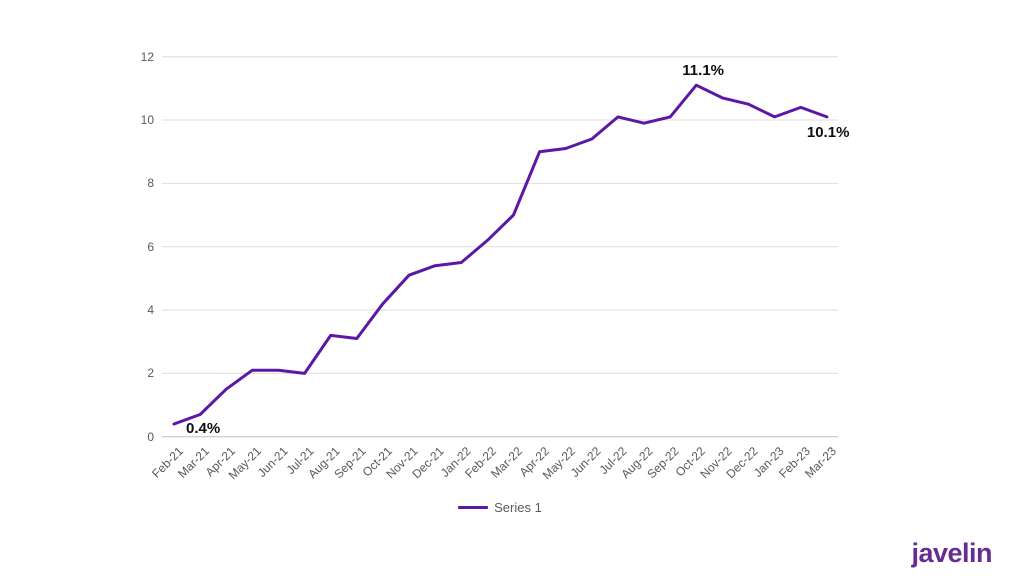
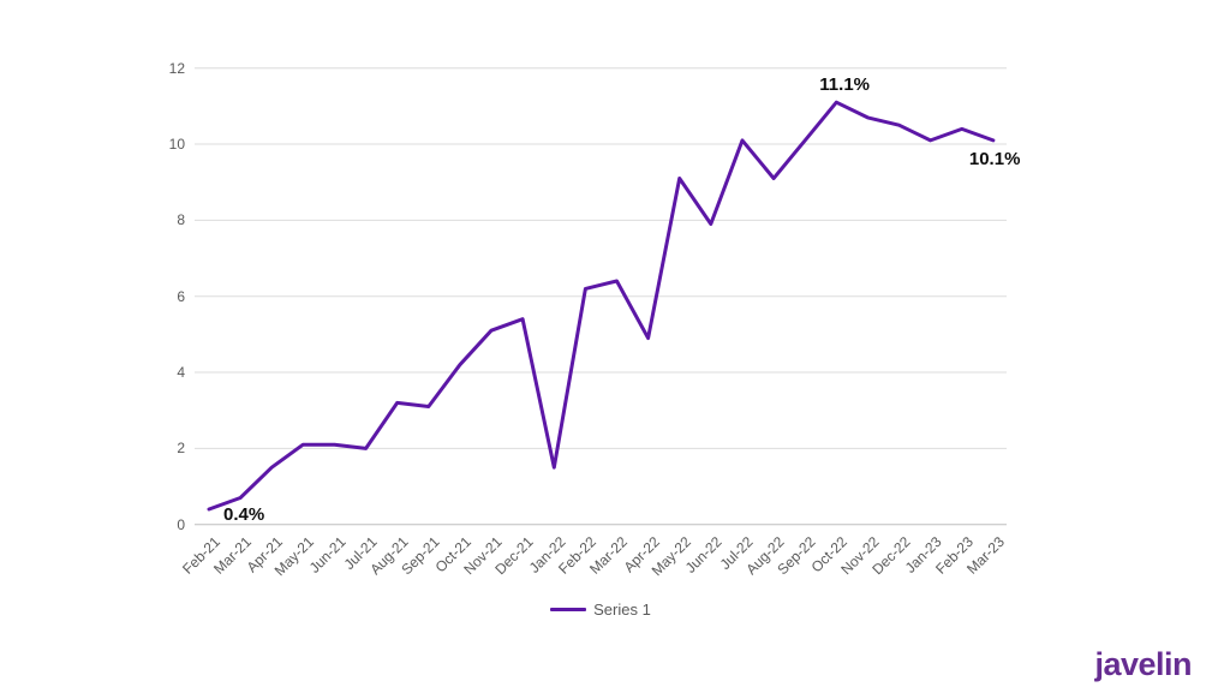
Jan-22: 5.5 -> 1.5
Mar-22: 7.0 -> 6.4
Apr-22: 9.0 -> 4.9
Jun-22: 9.4 -> 7.9
Aug-22: 9.9 -> 9.1
